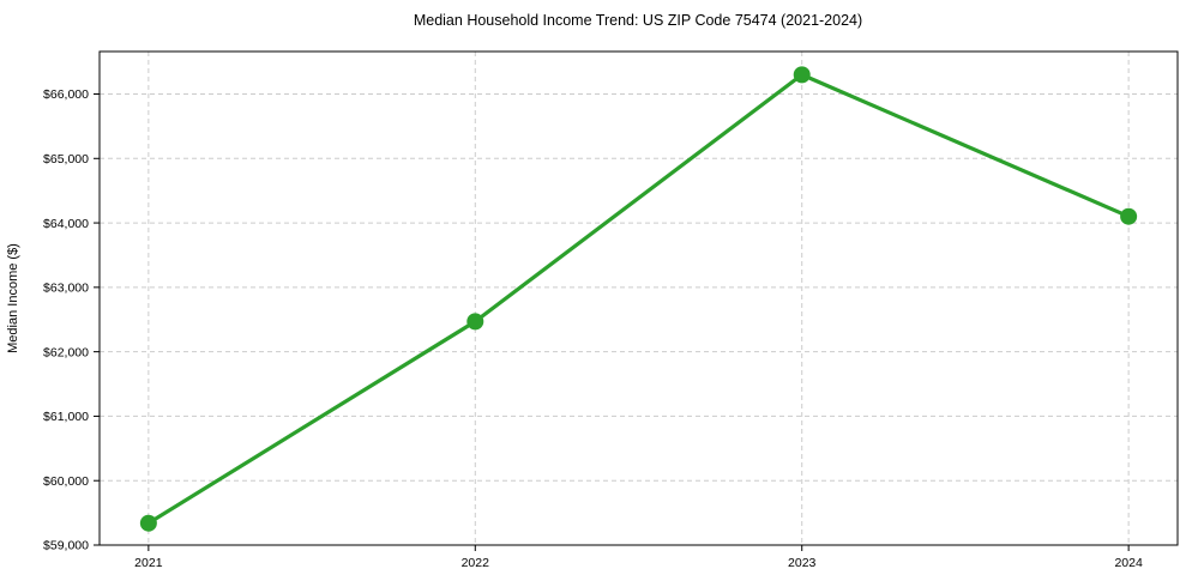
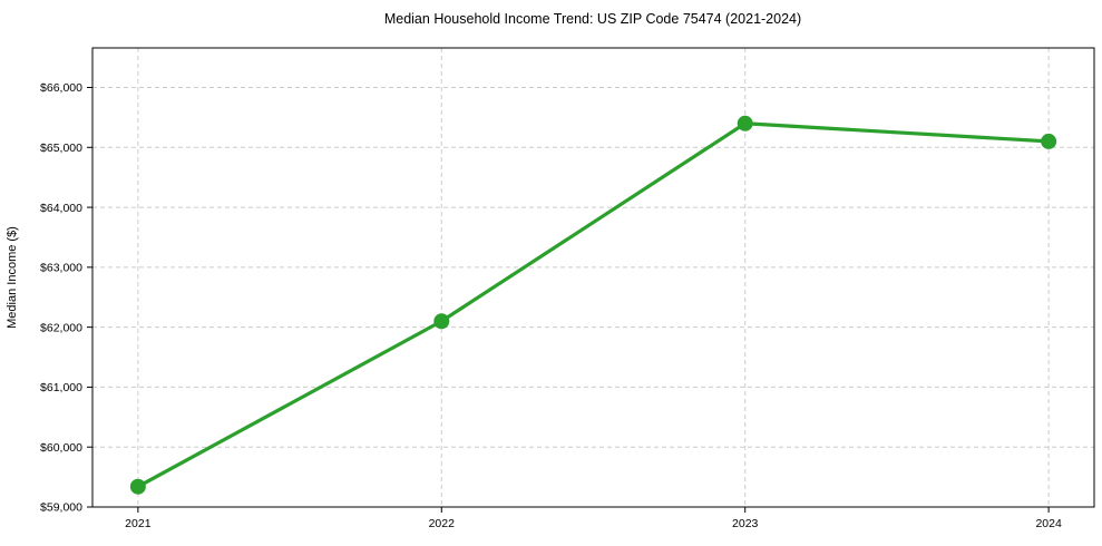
2022: $62500 -> $62100
2023: $66300 -> $65400
2024: $64100 -> $65100
